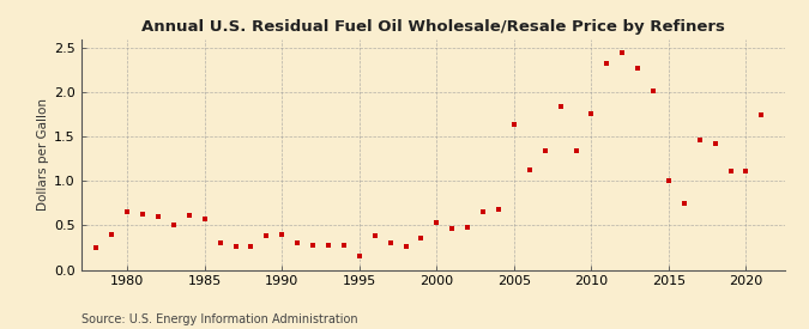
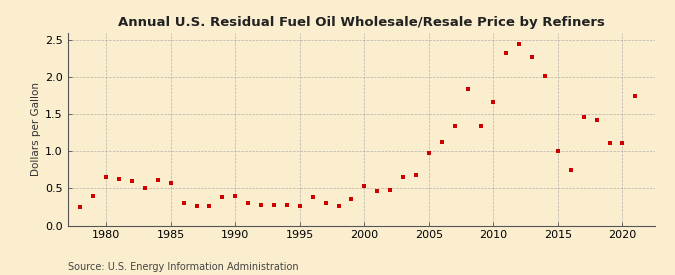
1995: 0.16 -> 0.27
2005: 1.64 -> 0.98
2010: 1.76 -> 1.67
